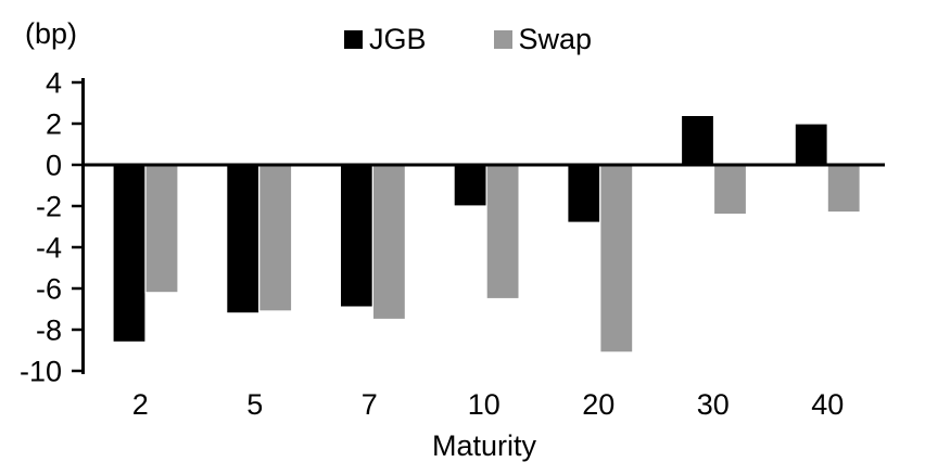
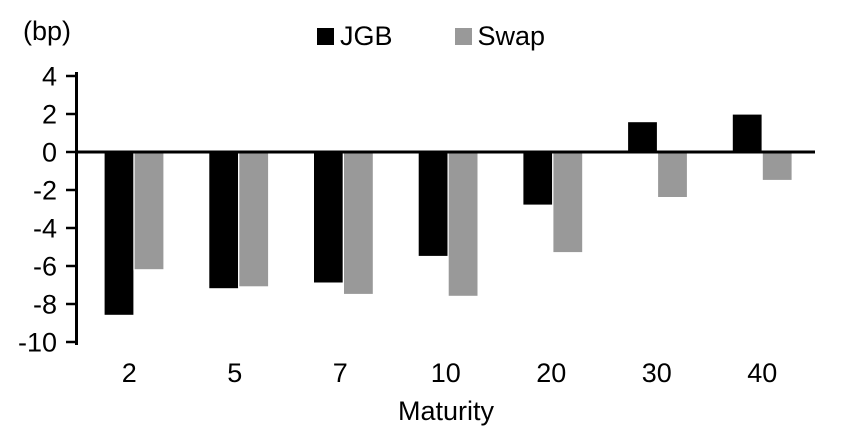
JGB/10: -2.0 -> -5.5
Swap/10: -6.5 -> -7.6
Swap/20: -9.1 -> -5.3
JGB/30: 2.4 -> 1.6
Swap/40: -2.3 -> -1.5
